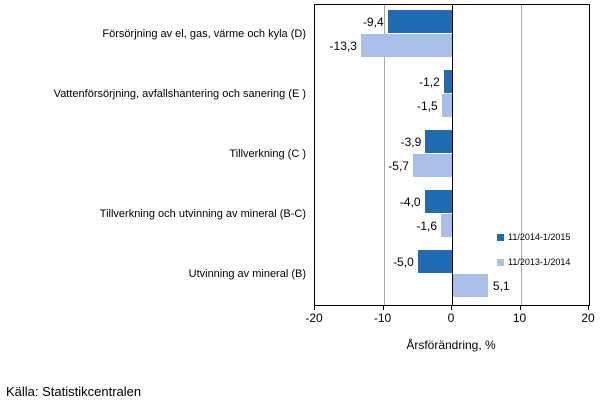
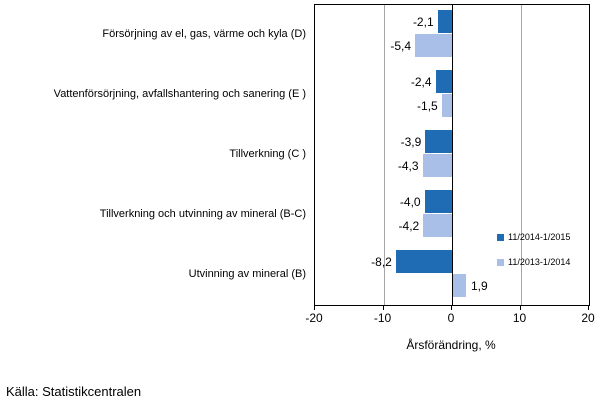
11/2014-1/2015/Försörjning av el, gas, värme och kyla (D): -9,4 -> -2,1
11/2013-1/2014/Försörjning av el, gas, värme och kyla (D): -13,3 -> -5,4
11/2014-1/2015/Vattenförsörjning, avfallshantering och sanering (E ): -1,2 -> -2,4
11/2013-1/2014/Tillverkning (C ): -5,7 -> -4,3
11/2013-1/2014/Tillverkning och utvinning av mineral (B-C): -1,6 -> -4,2
11/2014-1/2015/Utvinning av mineral (B): -5,0 -> -8,2
11/2013-1/2014/Utvinning av mineral (B): 5,1 -> 1,9
